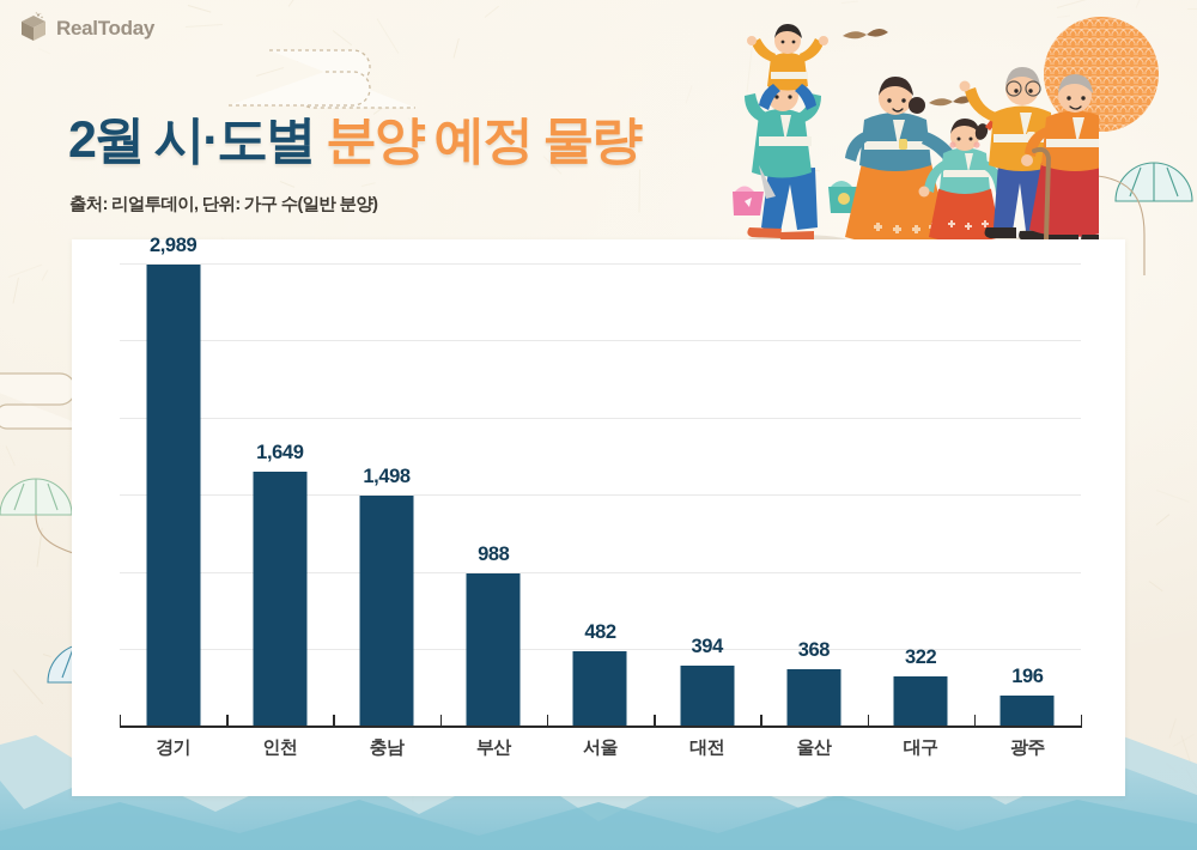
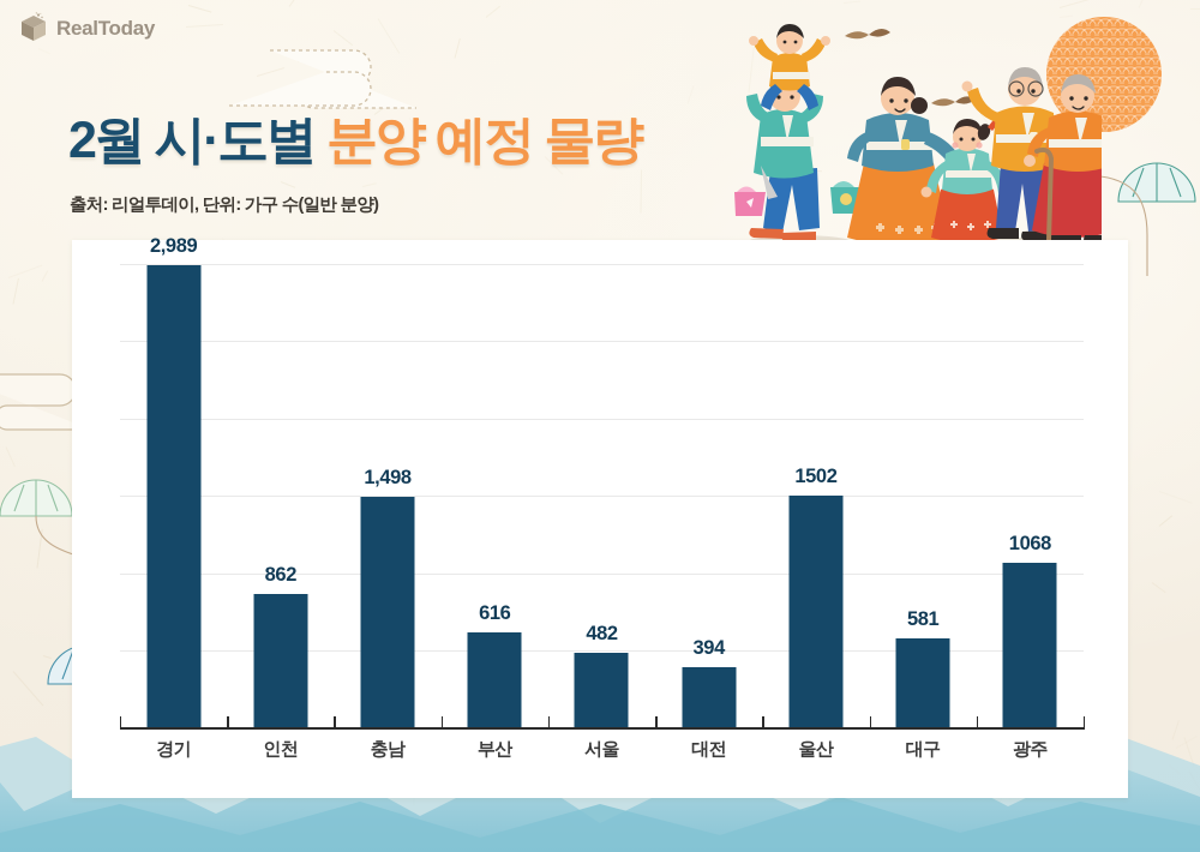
인천: 1,649 -> 862
부산: 988 -> 616
울산: 368 -> 1502
대구: 322 -> 581
광주: 196 -> 1068
